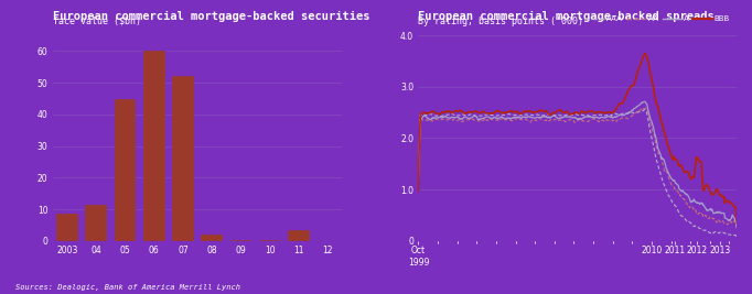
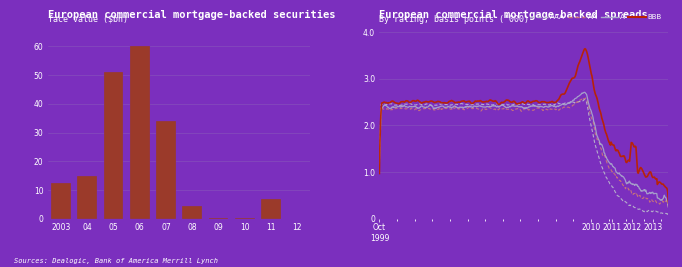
2003: 8.5 -> 12.5
04: 11.5 -> 15.0
05: 45.0 -> 51.0
07: 52.0 -> 34.0
08: 2.0 -> 4.5
11: 3.5 -> 7.0
